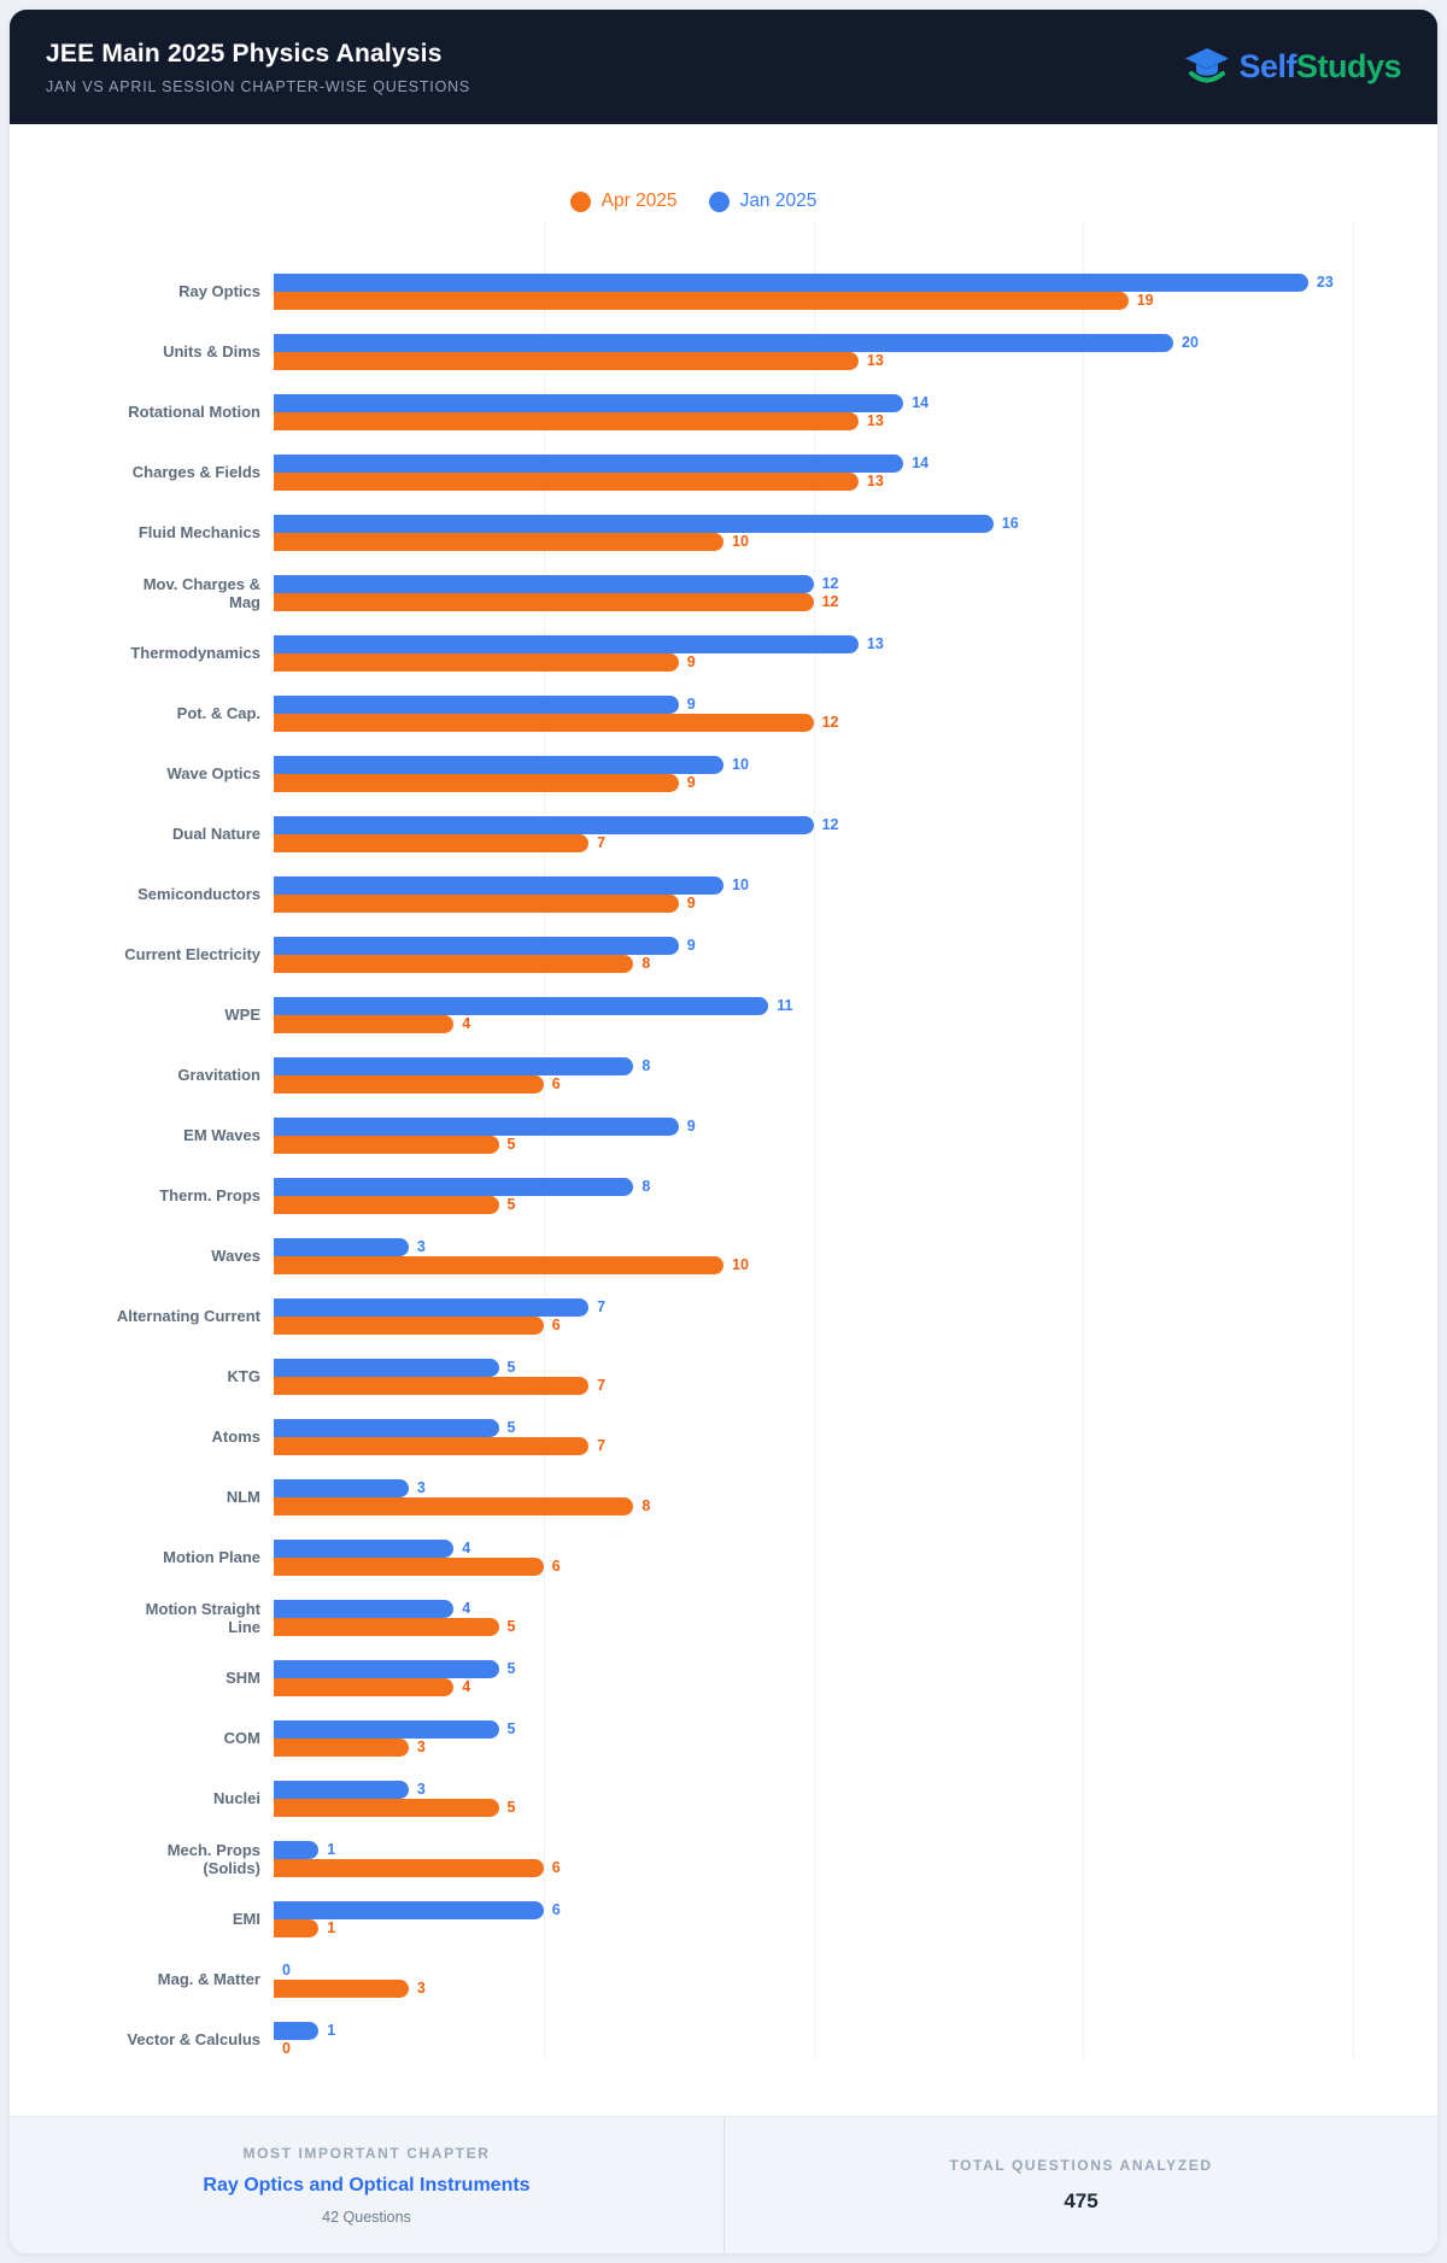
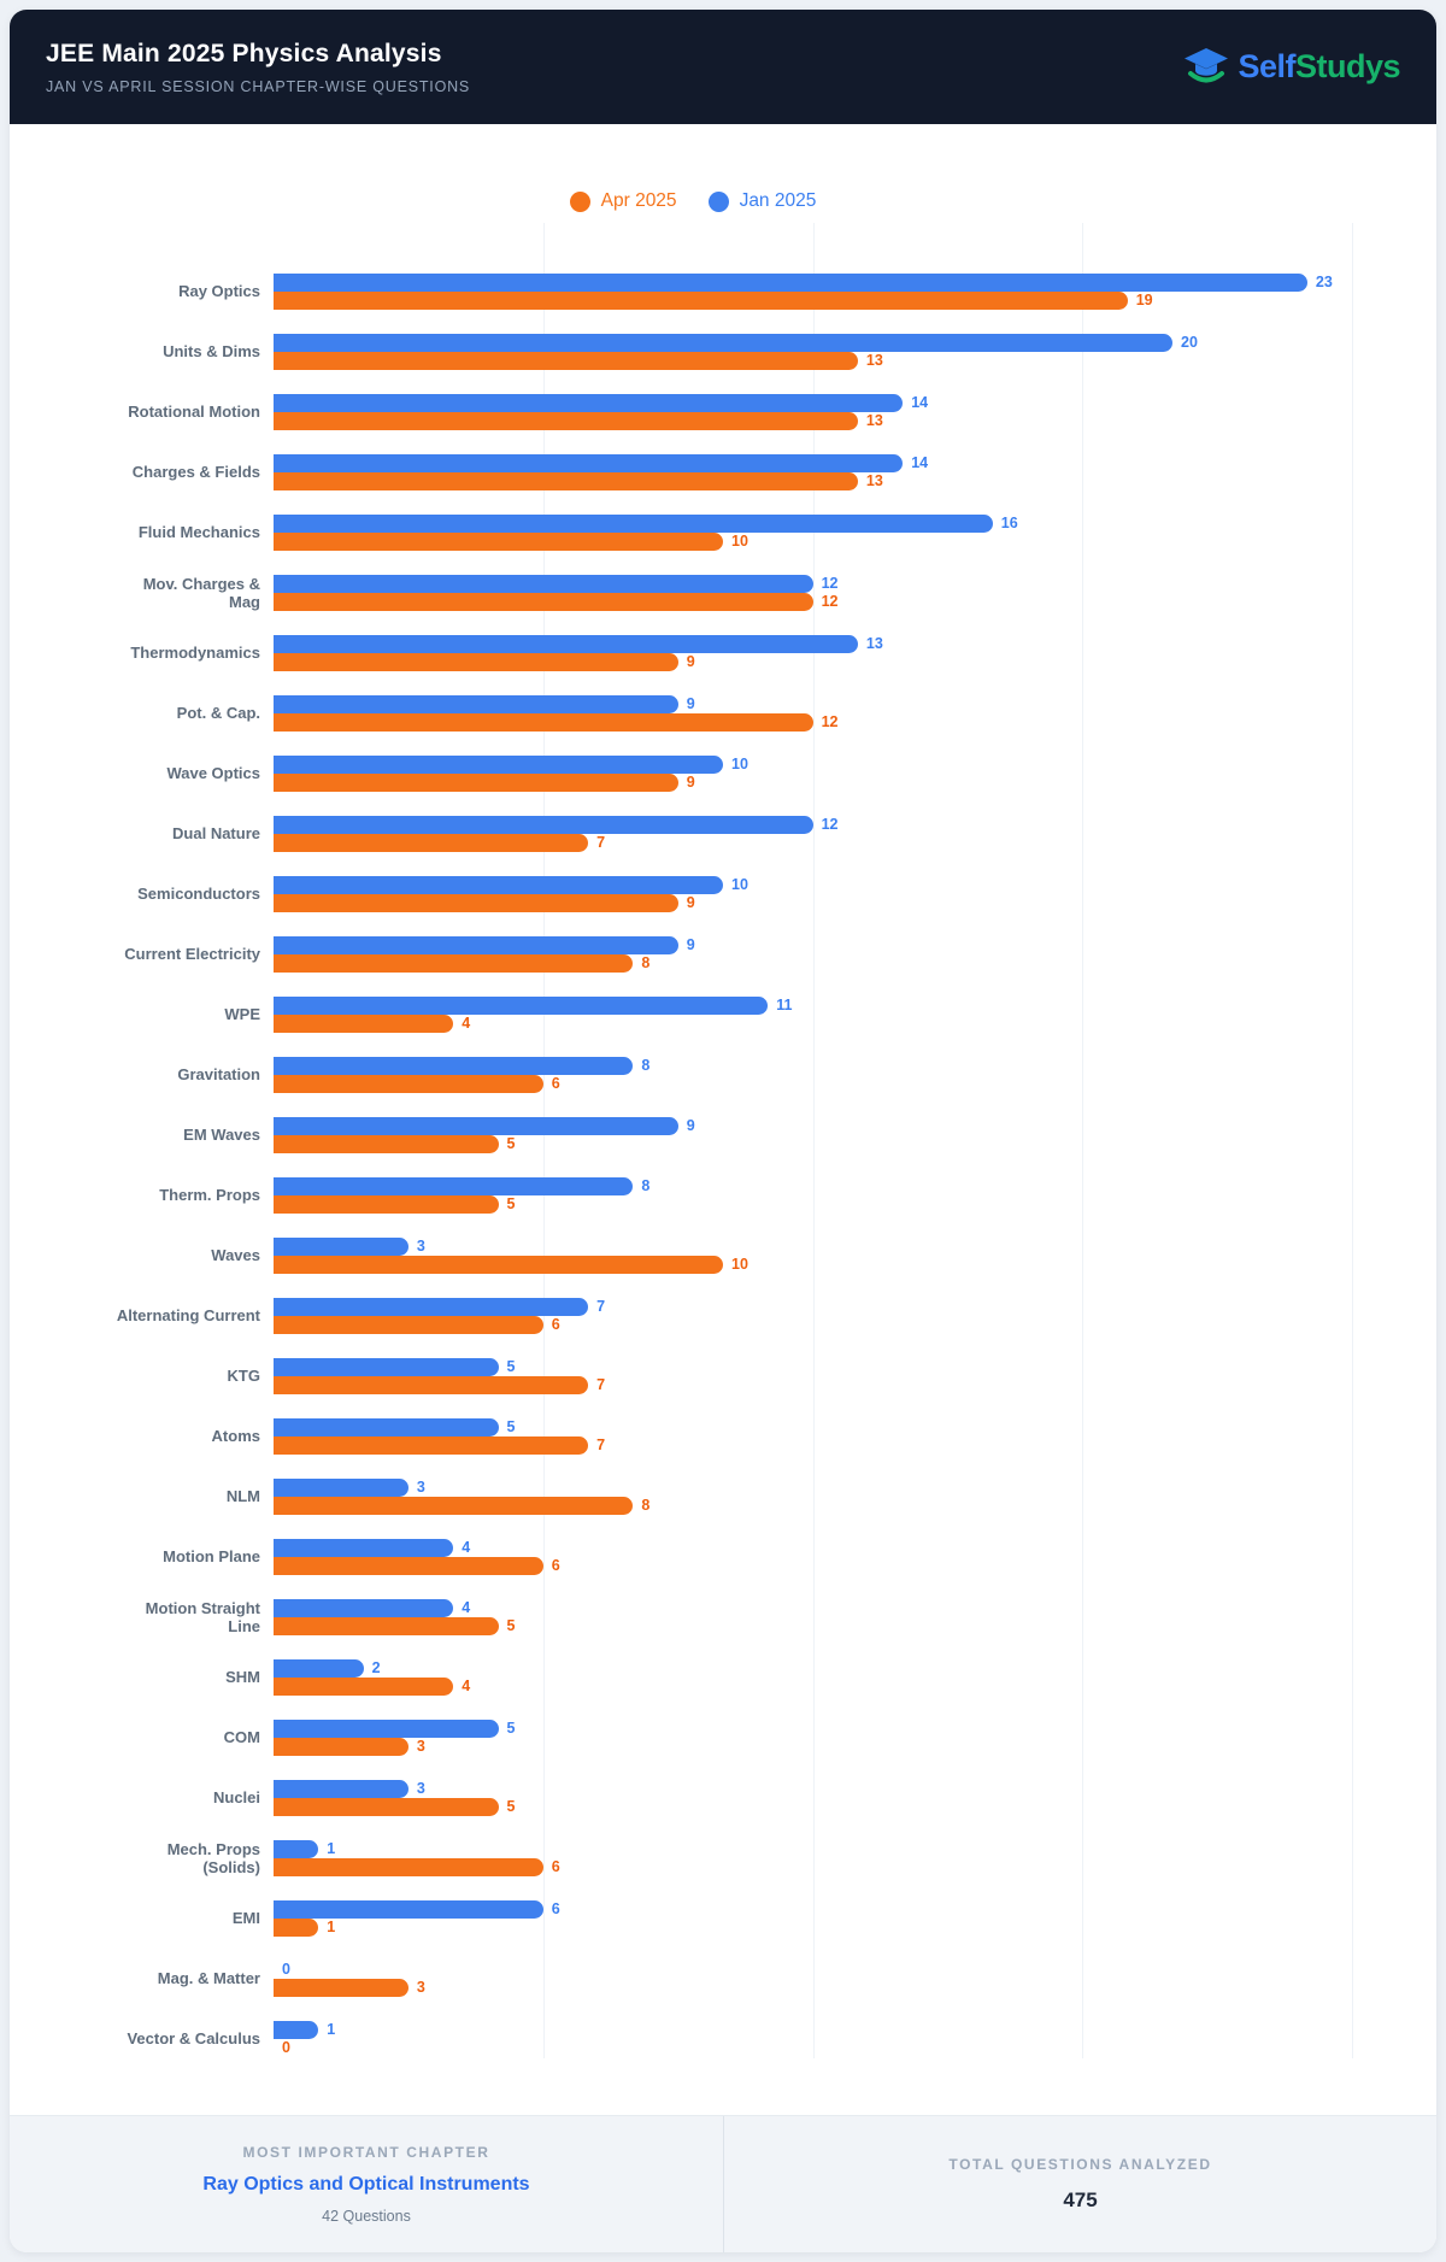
Jan 2025/SHM: 5 -> 2
